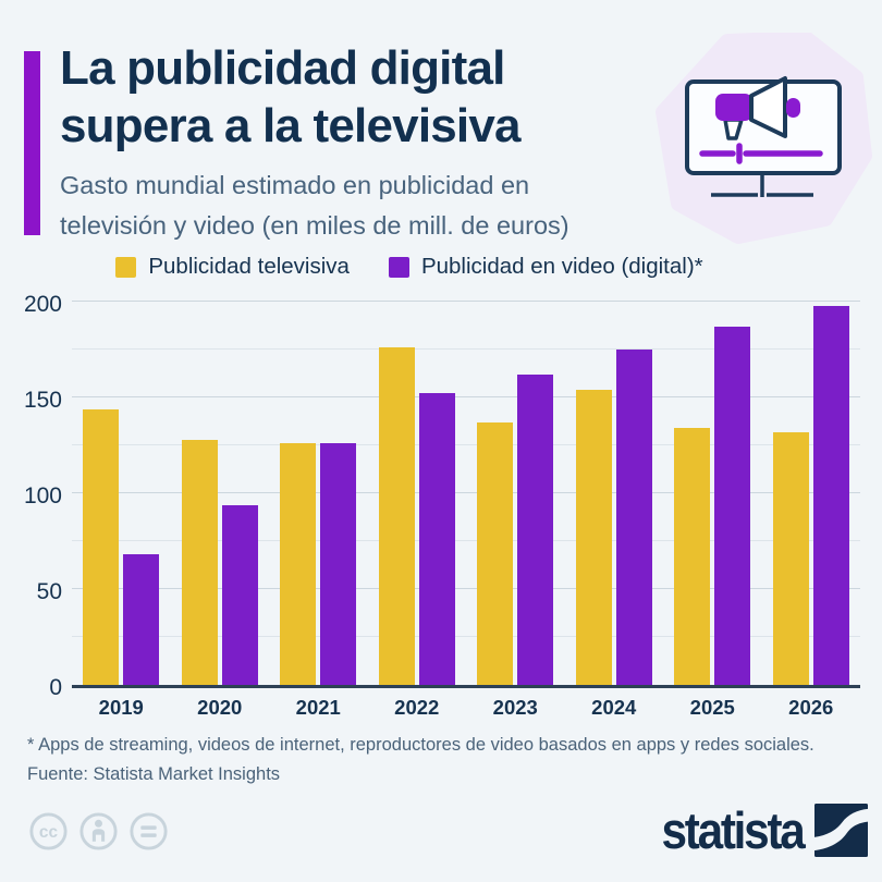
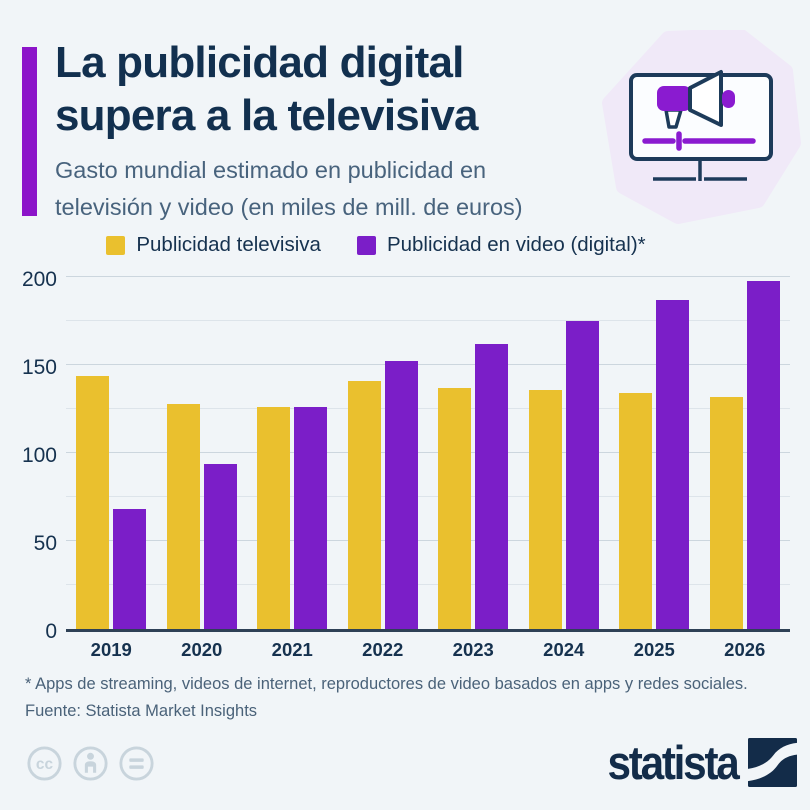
Publicidad televisiva/2022: 176 -> 141
Publicidad televisiva/2024: 154 -> 136
